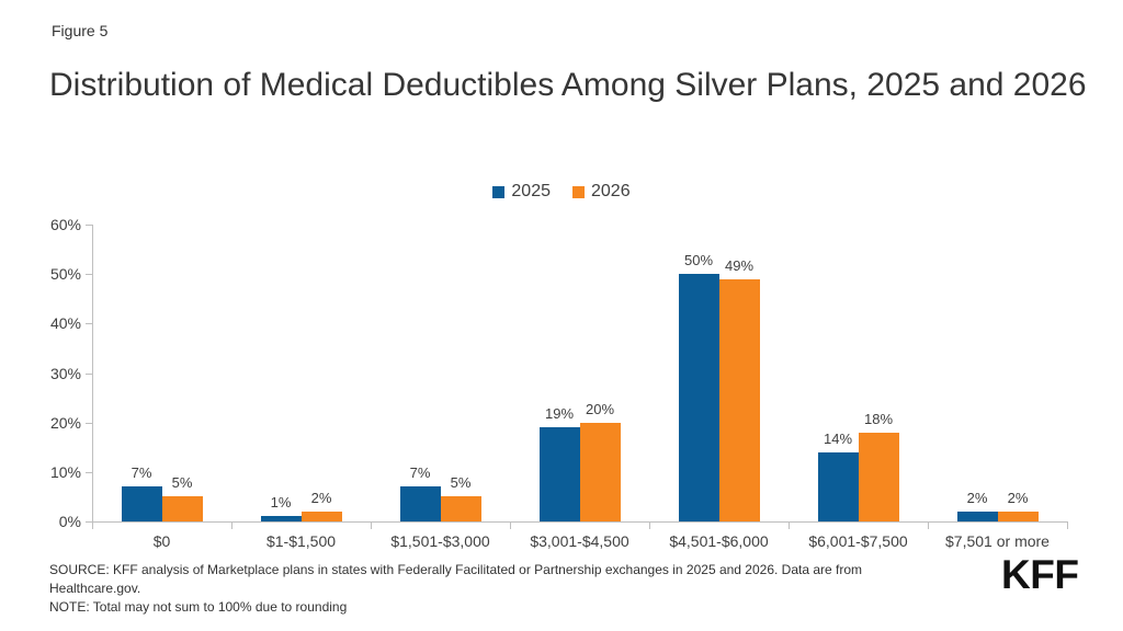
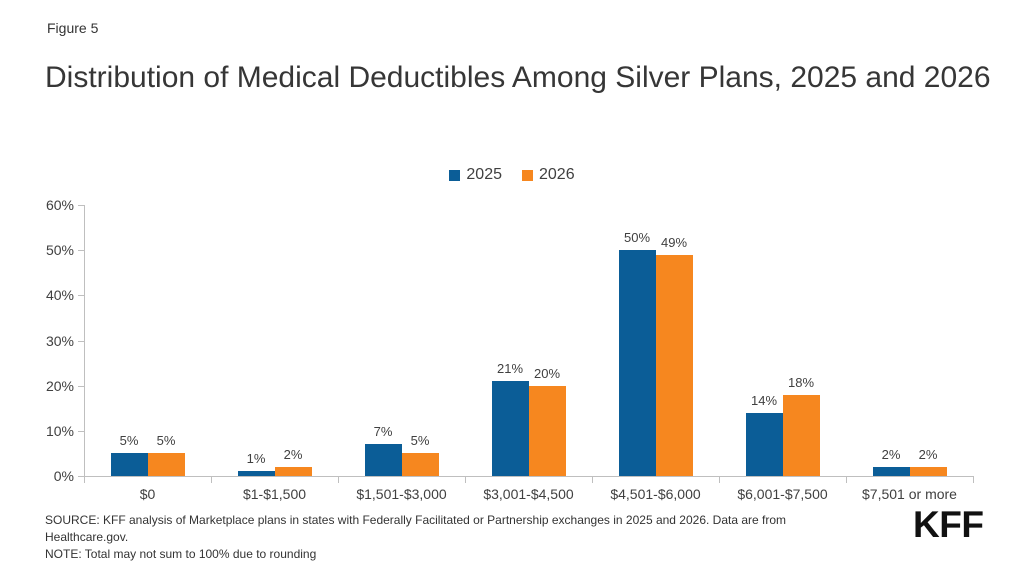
2025/$0: 7% -> 5%
2025/$3,001-$4,500: 19% -> 21%
